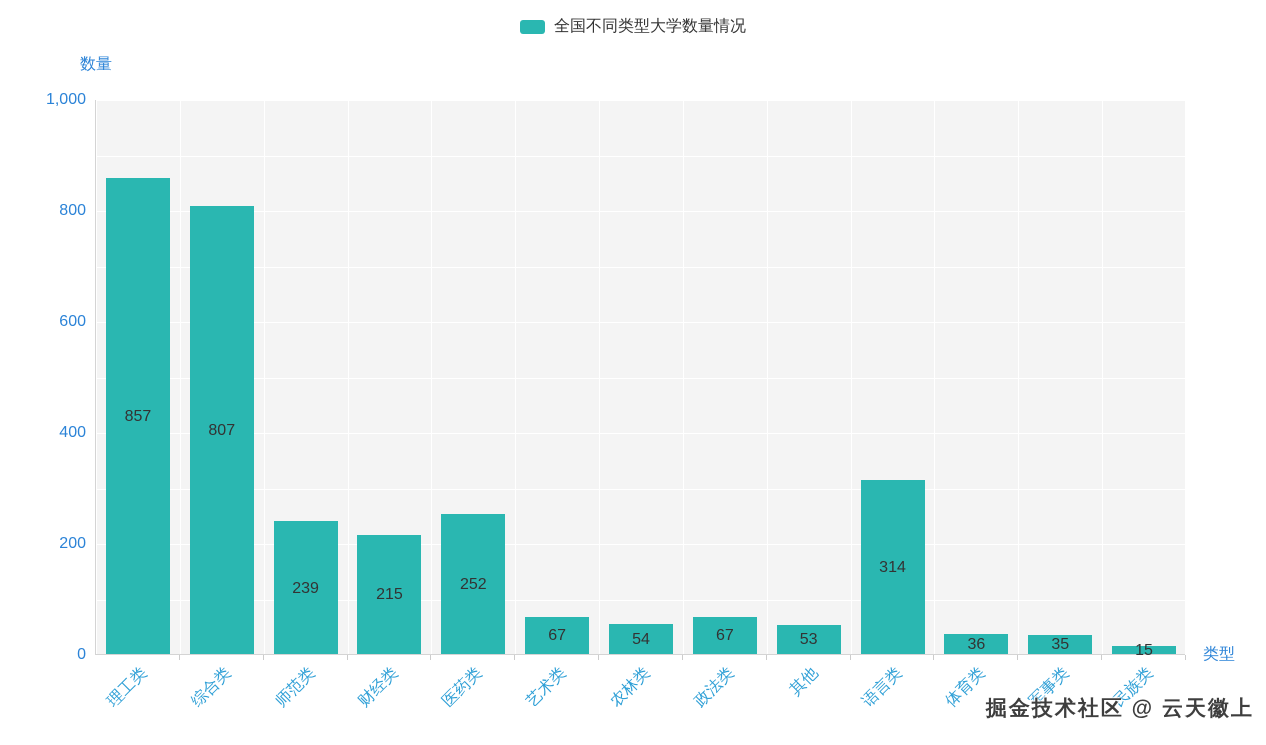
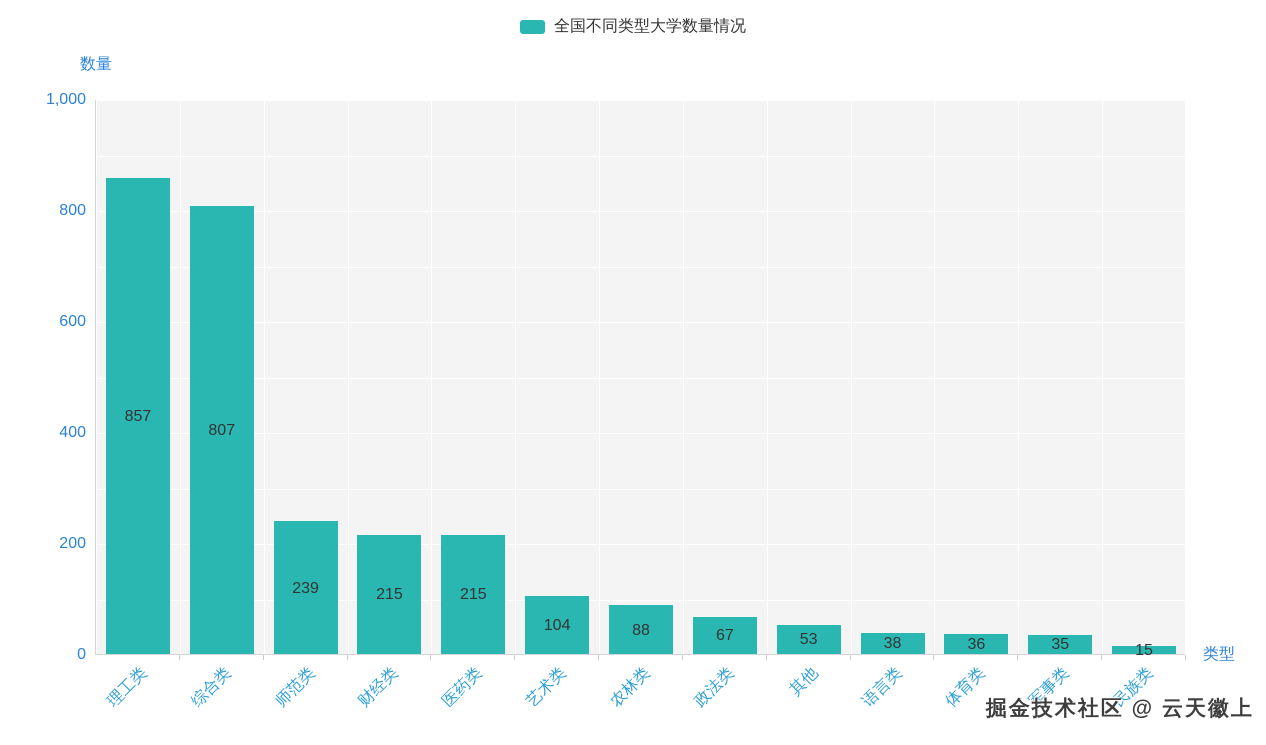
医药类: 252 -> 215
艺术类: 67 -> 104
农林类: 54 -> 88
语言类: 314 -> 38
